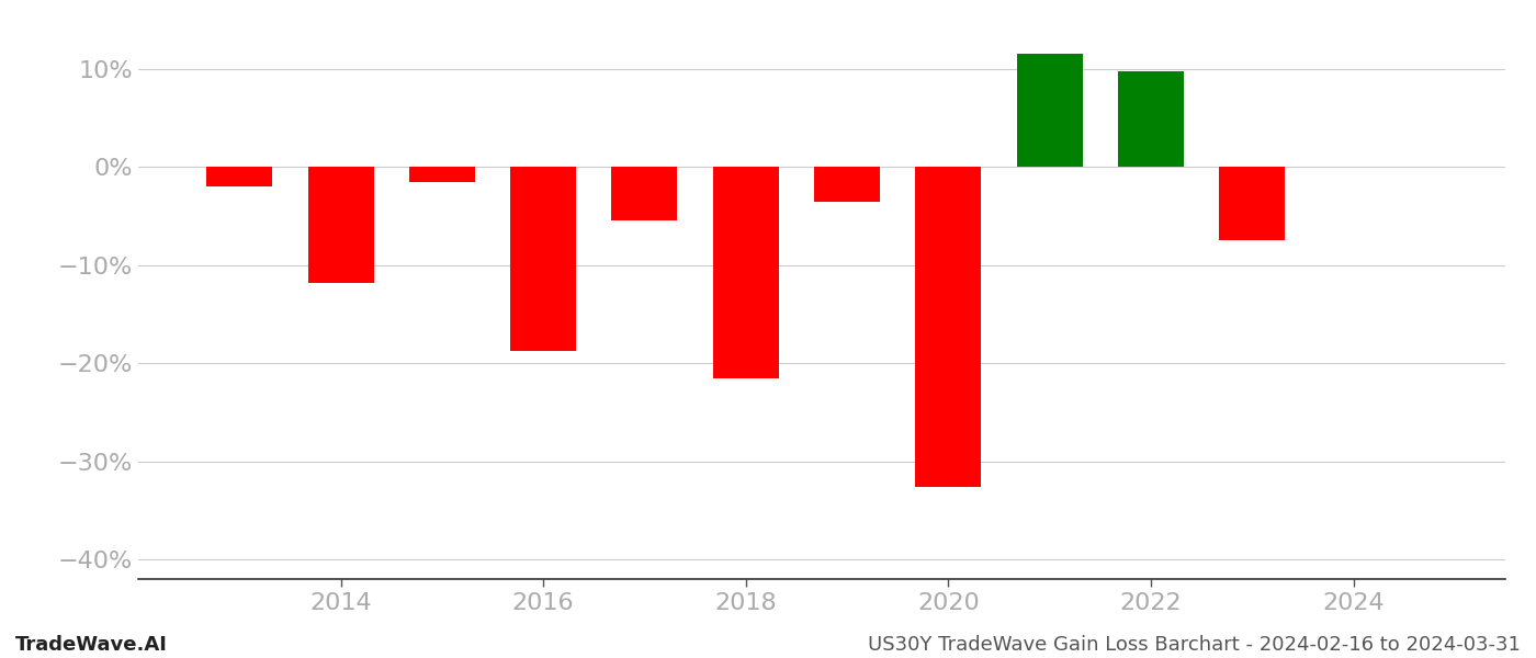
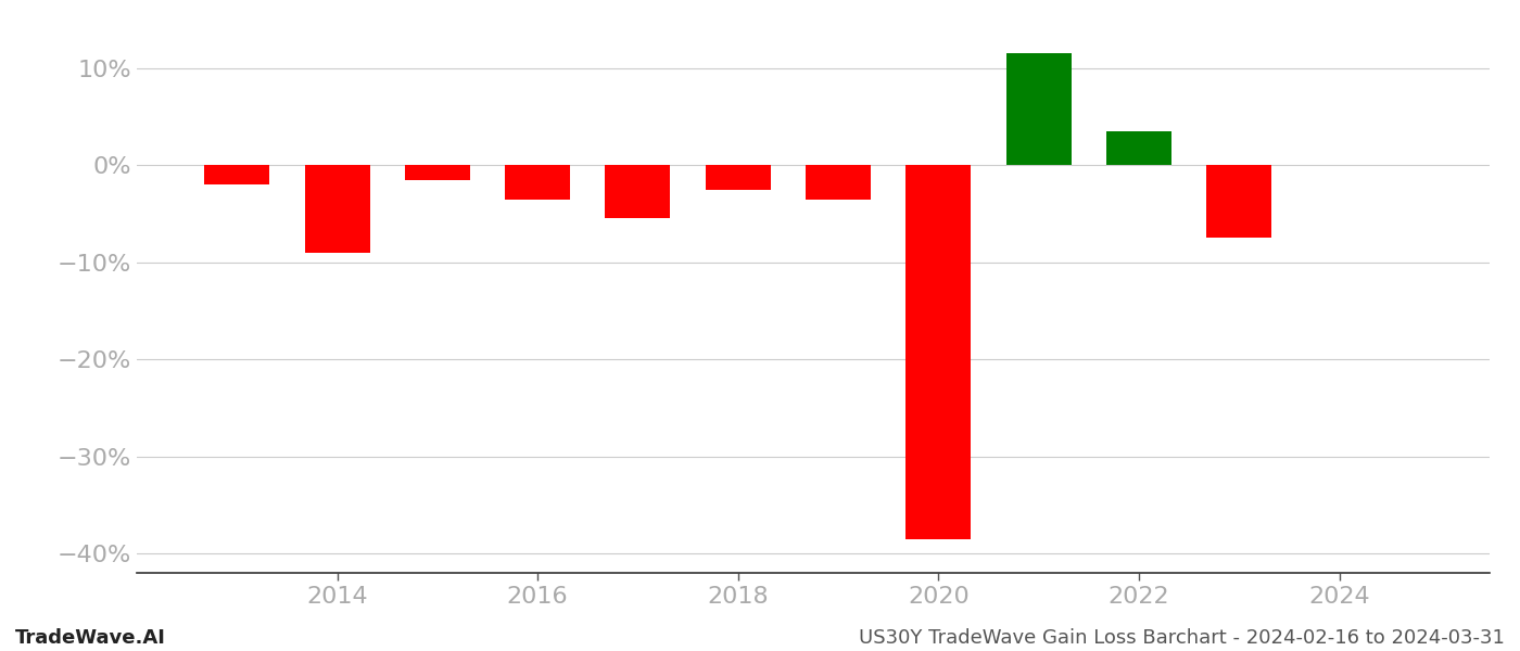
2014: -11.8% -> -9.0%
2016: -18.8% -> -3.5%
2018: -21.6% -> -2.5%
2020: -32.6% -> -38.5%
2022: 9.8% -> 3.5%
